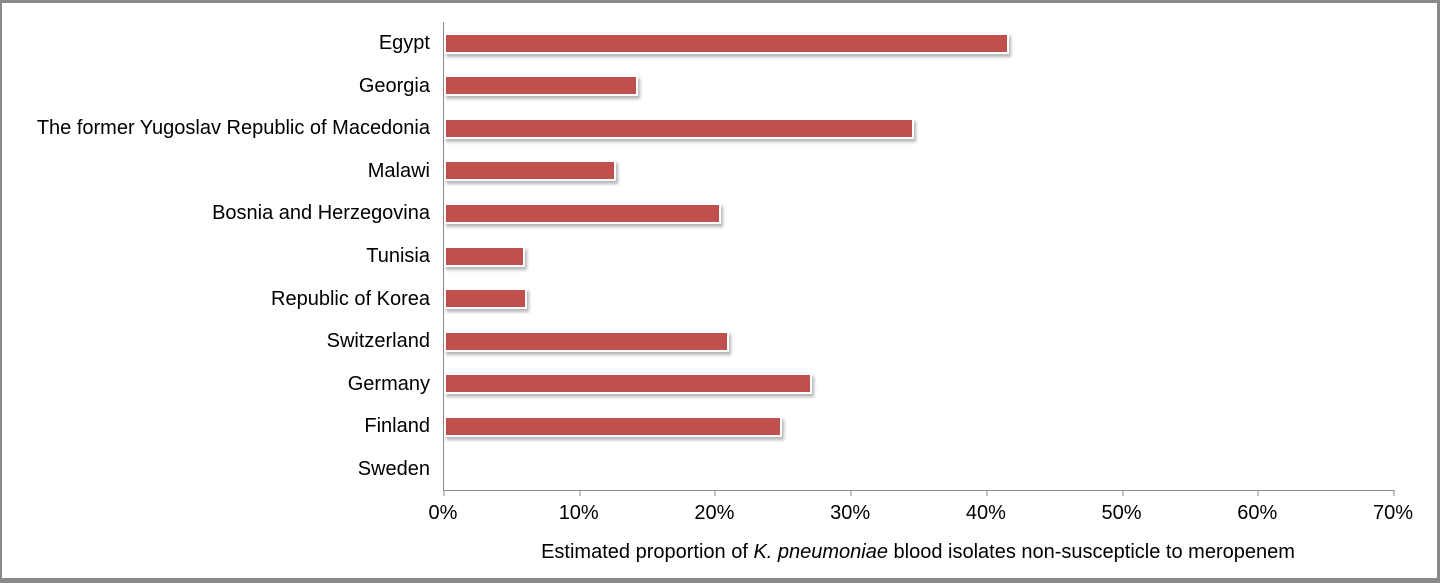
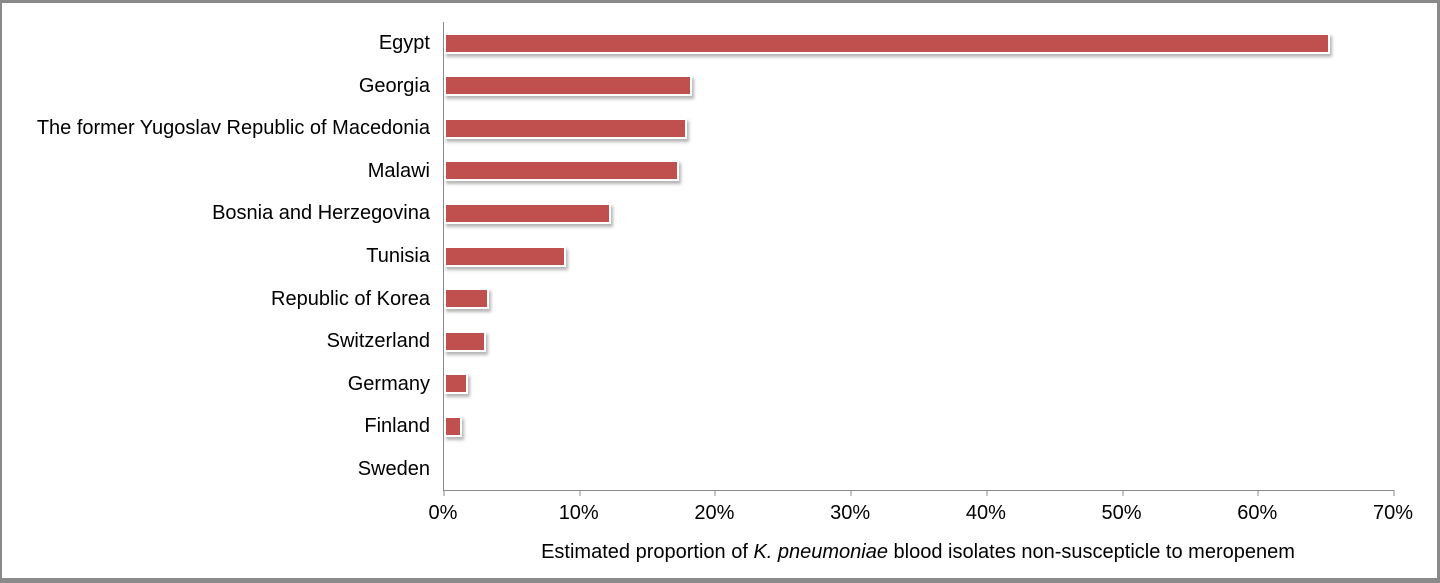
Egypt: 41.3% -> 65.0%
Georgia: 14.0% -> 18.0%
The former Yugoslav Republic of Macedonia: 34.3% -> 17.6%
Malawi: 12.4% -> 17.0%
Bosnia and Herzegovina: 20.1% -> 12.0%
Tunisia: 5.7% -> 8.7%
Republic of Korea: 5.8% -> 3.0%
Switzerland: 20.7% -> 2.8%
Germany: 26.8% -> 1.5%
Finland: 24.6% -> 1.0%
